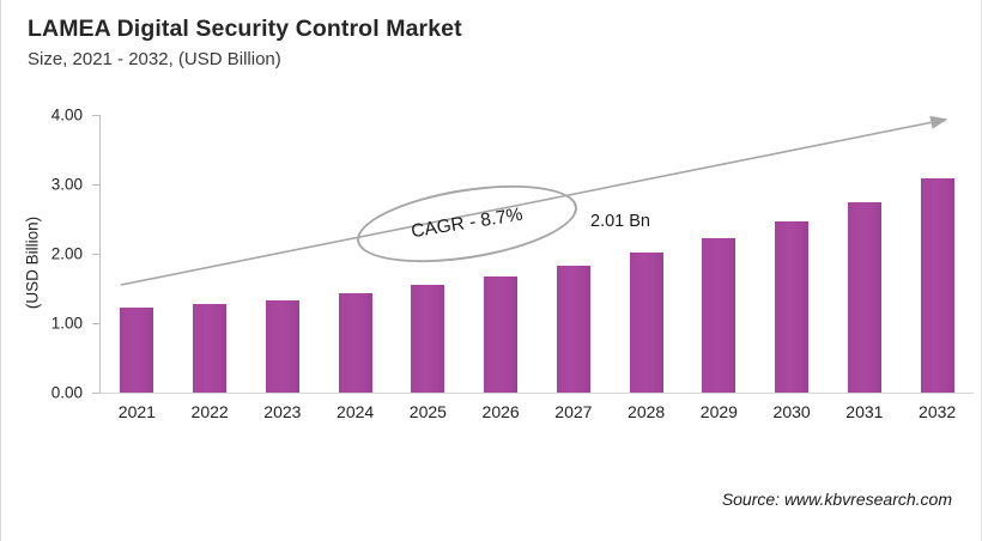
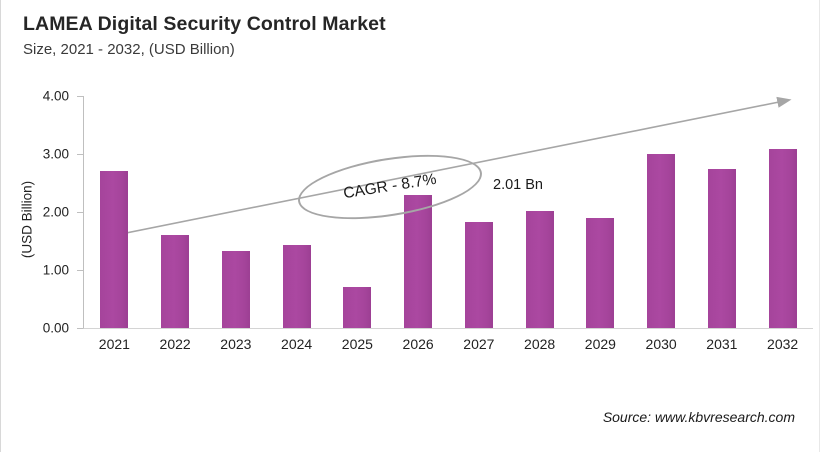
2021: 1.2 -> 2.7
2022: 1.3 -> 1.6
2025: 1.6 -> 0.7
2026: 1.7 -> 2.3
2029: 2.2 -> 1.9
2030: 2.5 -> 3.0
